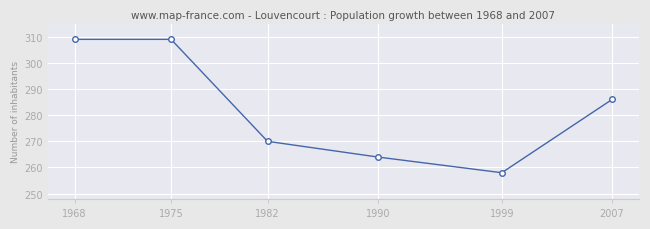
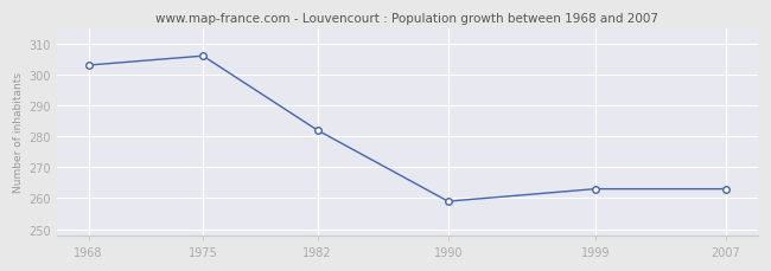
1968: 309 -> 303
1975: 309 -> 306
1982: 270 -> 282
1990: 264 -> 259
1999: 258 -> 263
2007: 286 -> 263
